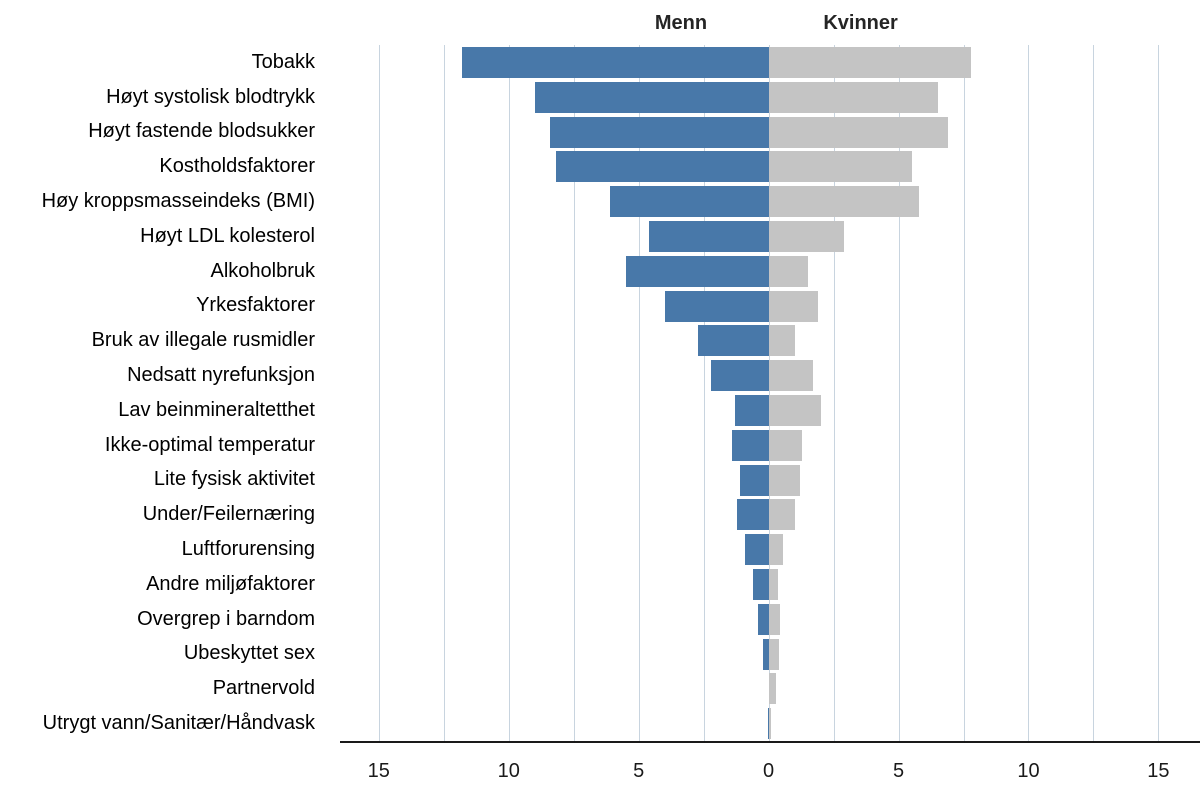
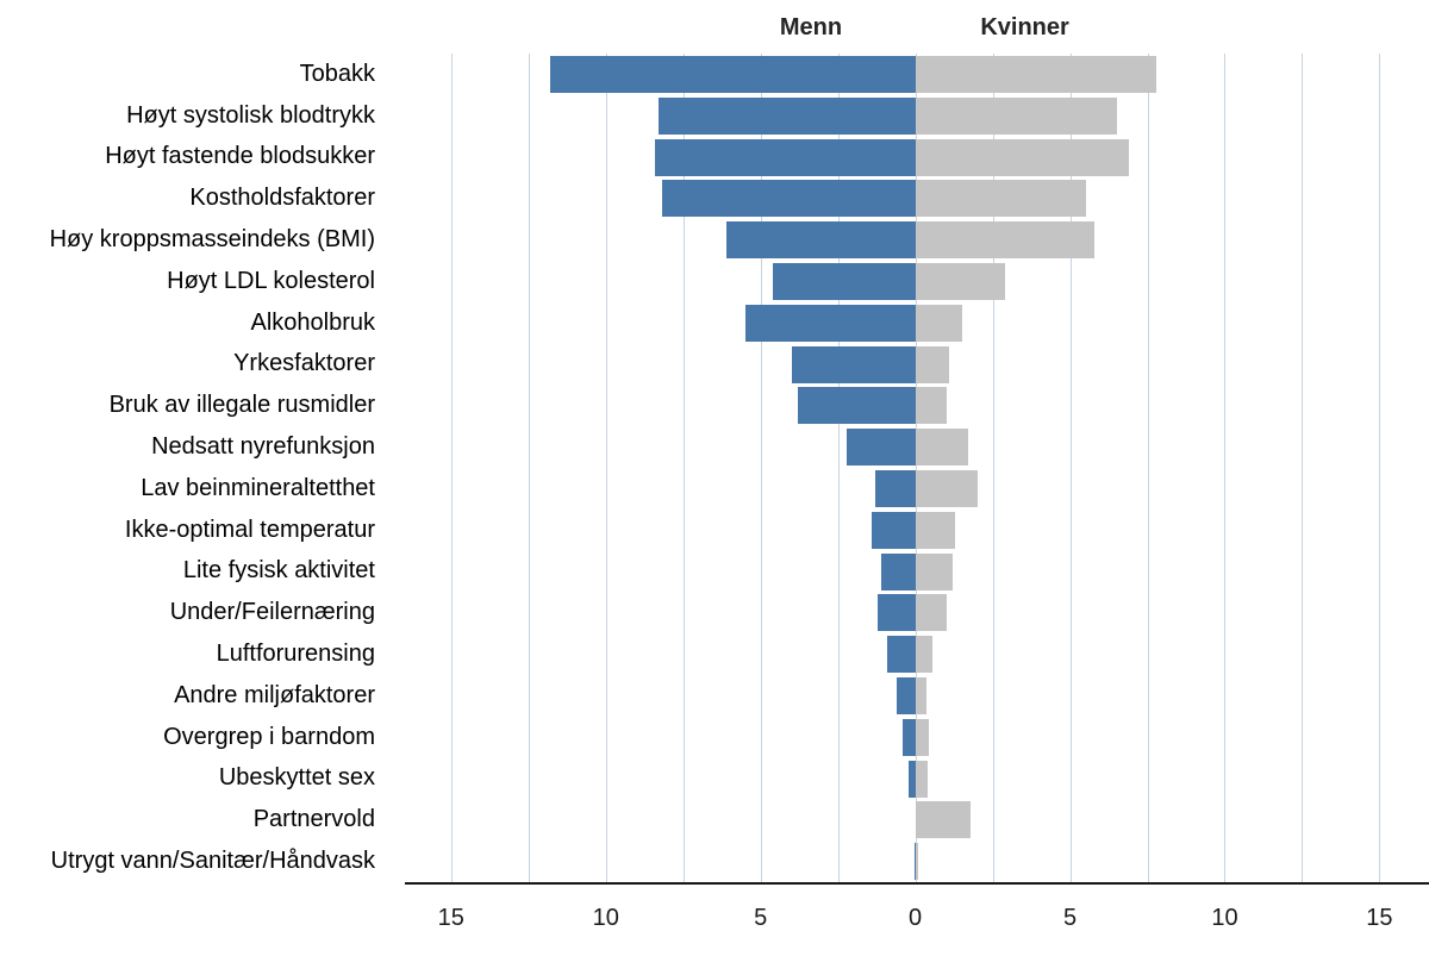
Menn/Høyt systolisk blodtrykk: 9.0 -> 8.3
Kvinner/Yrkesfaktorer: 1.9 -> 1.1
Menn/Bruk av illegale rusmidler: 2.7 -> 3.8
Kvinner/Partnervold: 0.3 -> 1.8
